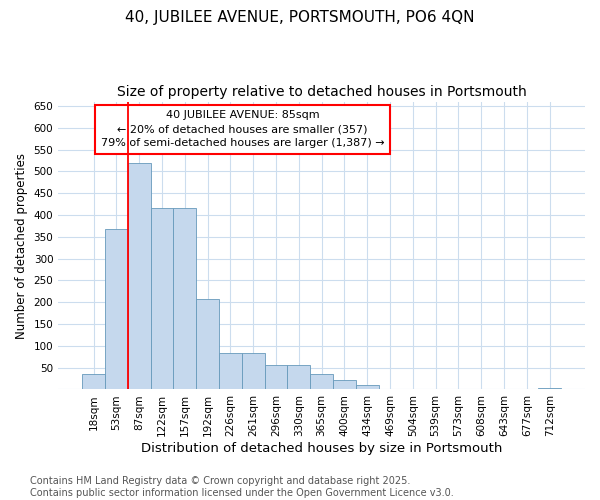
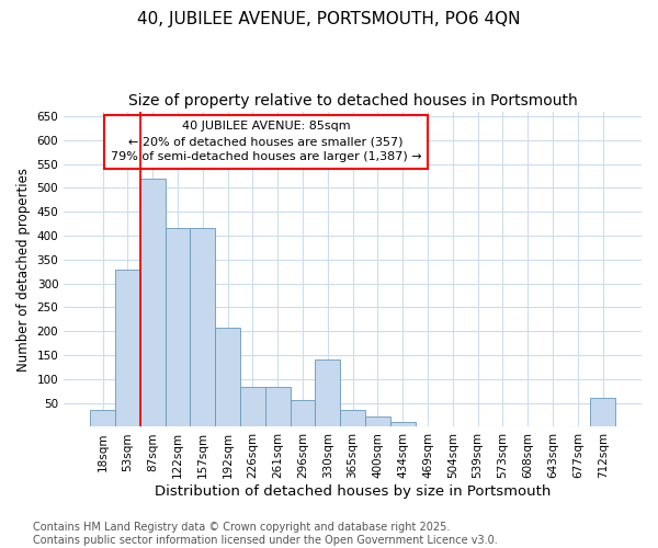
53sqm: 367 -> 330
330sqm: 55 -> 140
712sqm: 3 -> 60
